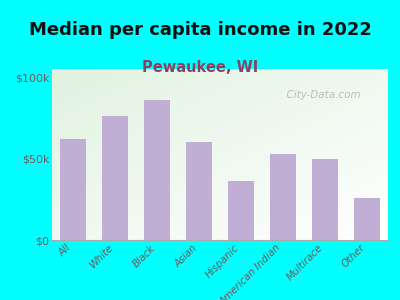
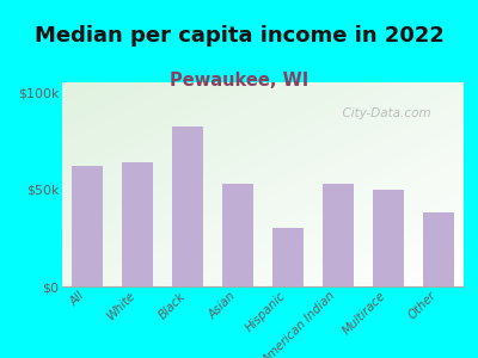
White: $76k -> $64k
Black: $86k -> $82k
Asian: $60k -> $53k
Hispanic: $36k -> $30k
Other: $26k -> $38k
